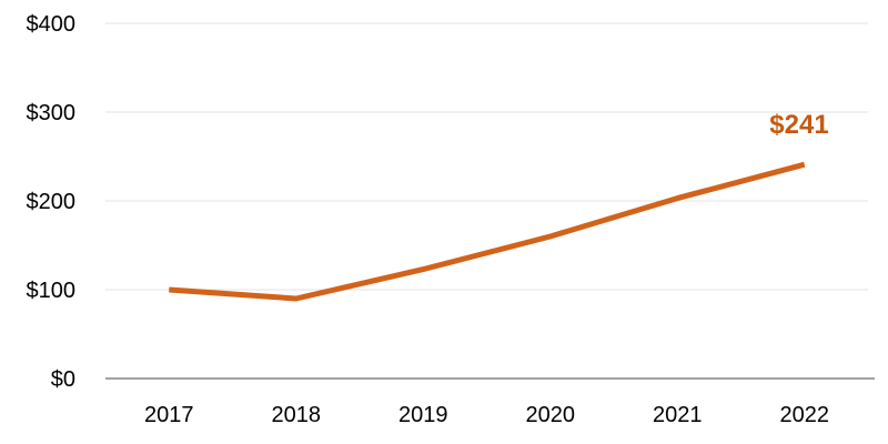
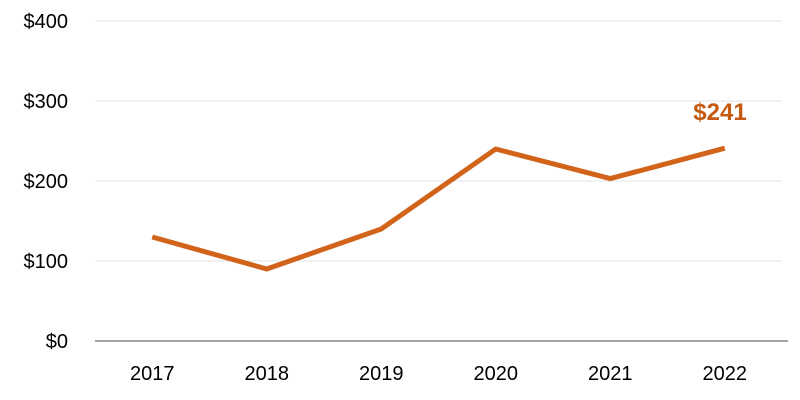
2017: $100 -> $130
2019: $120 -> $140
2020: $160 -> $240
